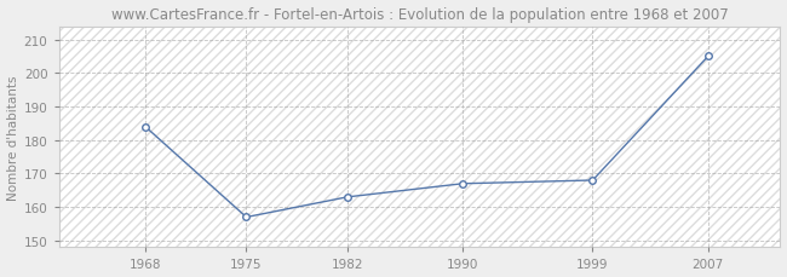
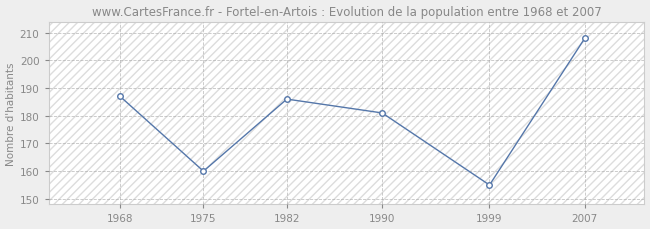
1968: 184 -> 187
1975: 157 -> 160
1982: 163 -> 186
1990: 167 -> 181
1999: 168 -> 155
2007: 205 -> 208
